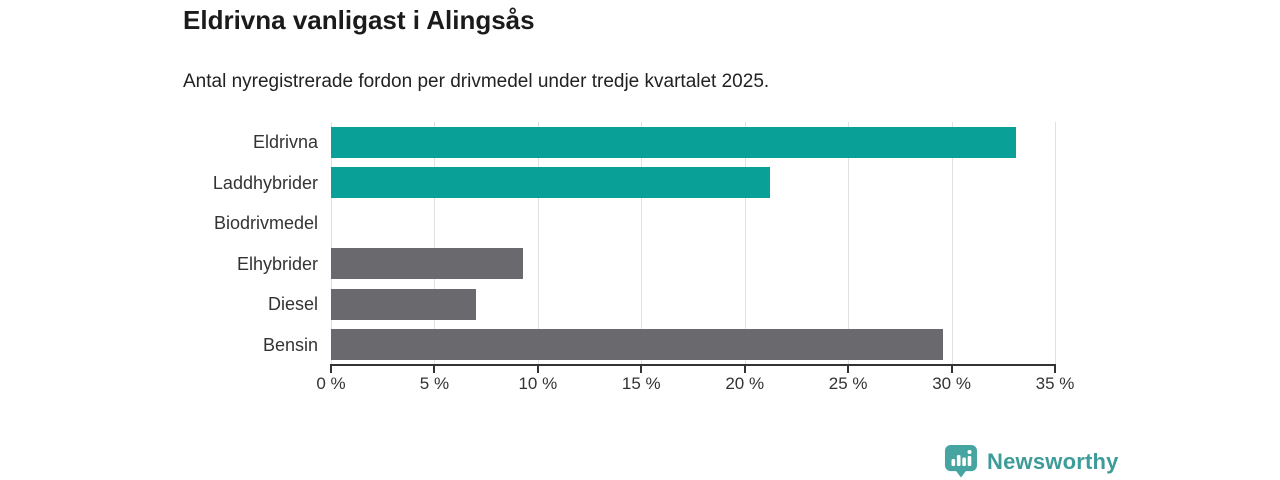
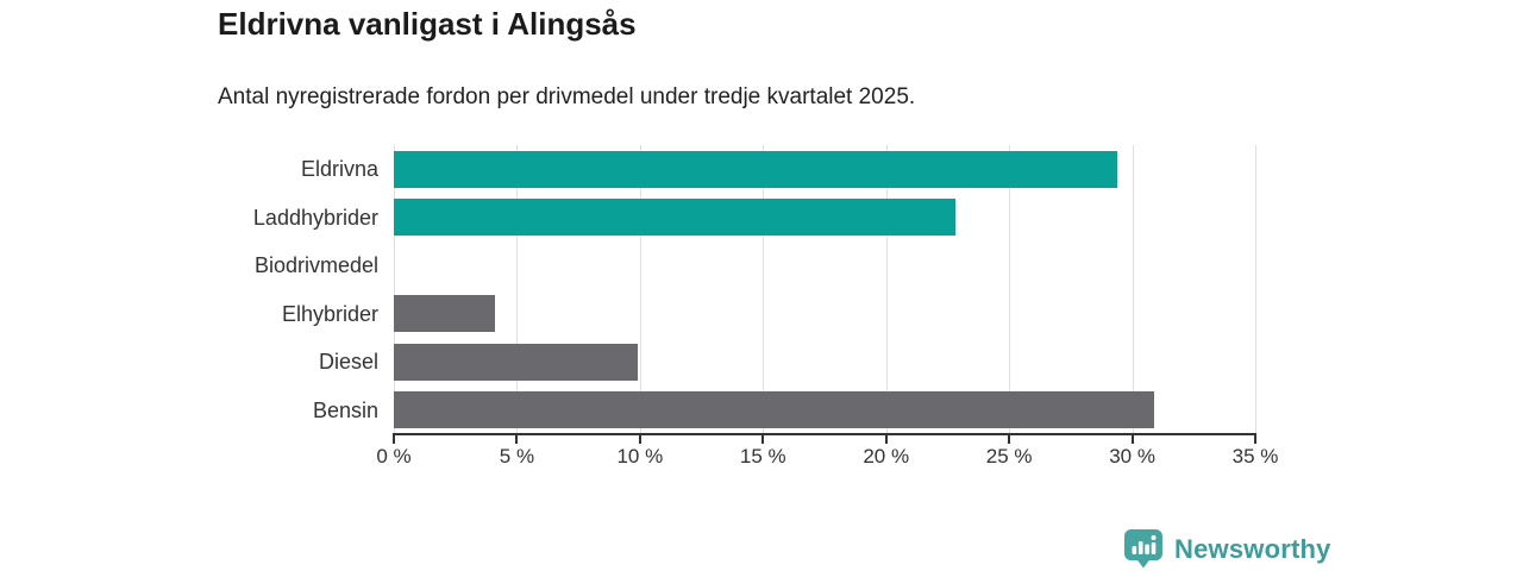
Eldrivna: 33.1% -> 29.4%
Laddhybrider: 21.2% -> 22.8%
Elhybrider: 9.3% -> 4.1%
Diesel: 7.0% -> 9.9%
Bensin: 29.6% -> 30.9%
